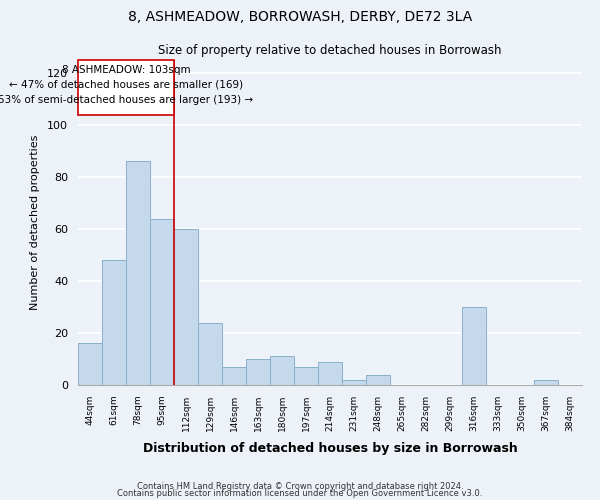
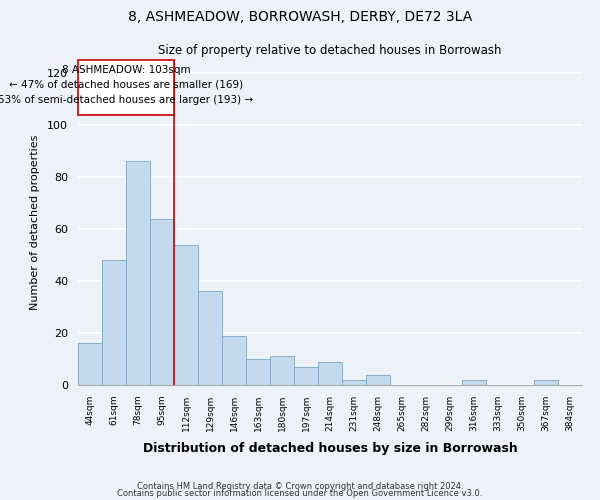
112sqm: 60 -> 54
129sqm: 24 -> 36
146sqm: 7 -> 19
316sqm: 30 -> 2
